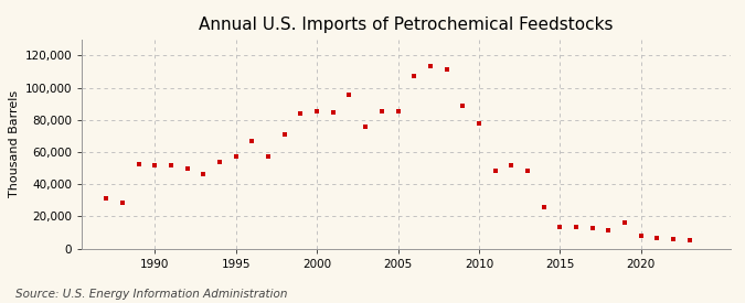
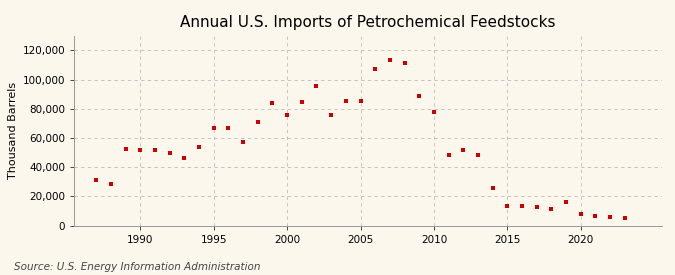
1995: 58,000 -> 67,000
2000: 85,000 -> 76,000
